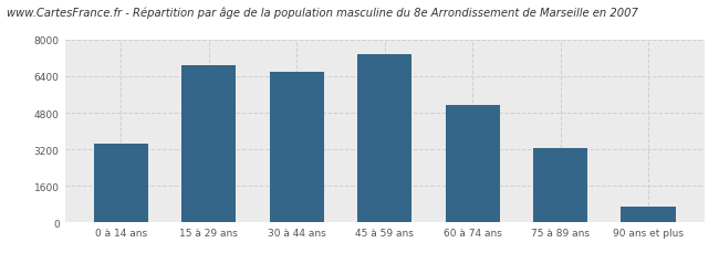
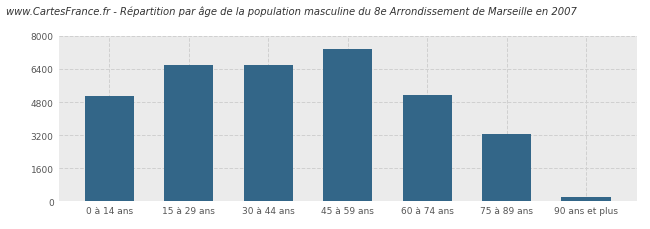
0 à 14 ans: 3450 -> 5100
15 à 29 ans: 6900 -> 6580
90 ans et plus: 700 -> 200
